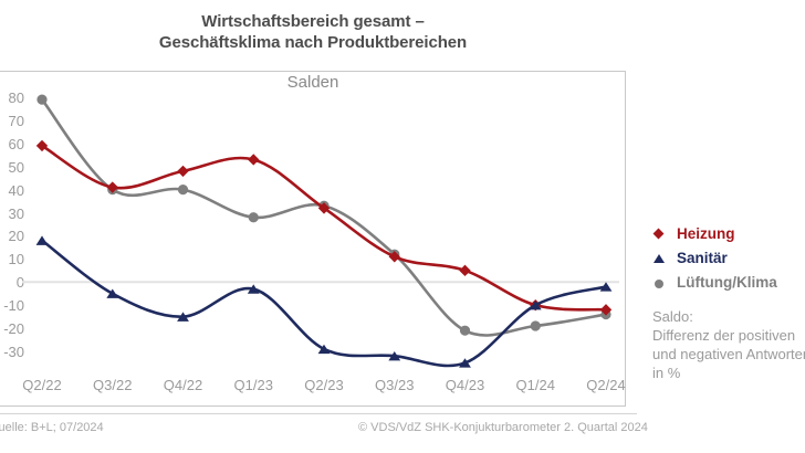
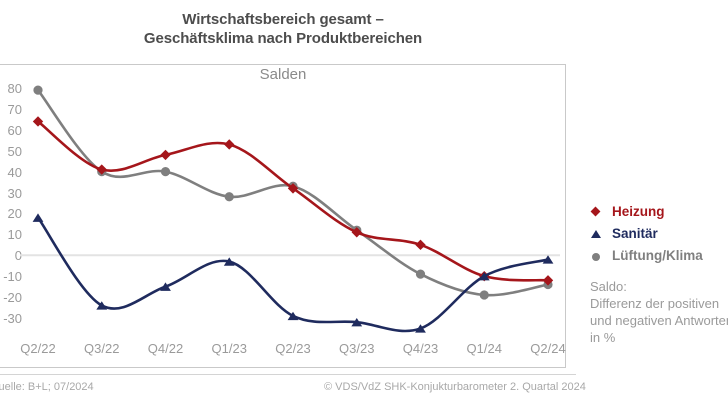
Heizung/Q2/22: 59 -> 64
Sanitär/Q3/22: -5 -> -24
Lüftung/Klima/Q4/23: -21 -> -9
